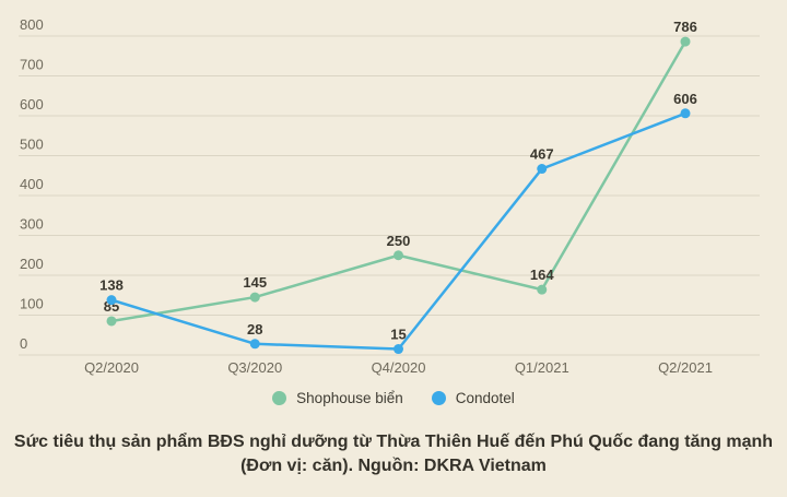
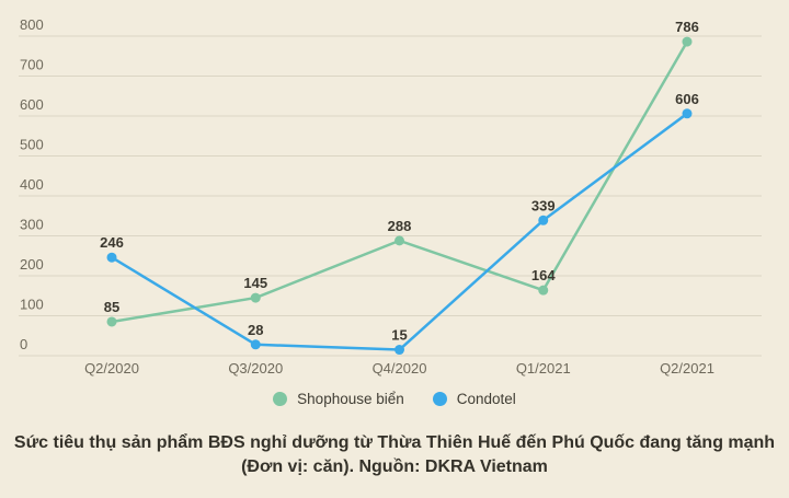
Condotel/Q2/2020: 138 -> 246
Shophouse biển/Q4/2020: 250 -> 288
Condotel/Q1/2021: 467 -> 339
